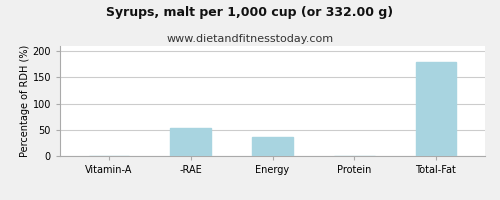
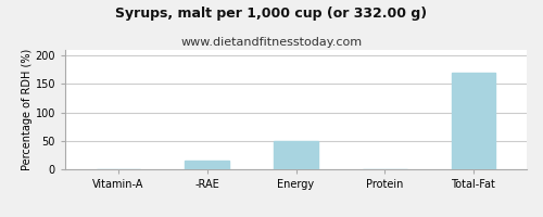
-RAE: 53 -> 16
Energy: 37 -> 50
Total-Fat: 180 -> 170
